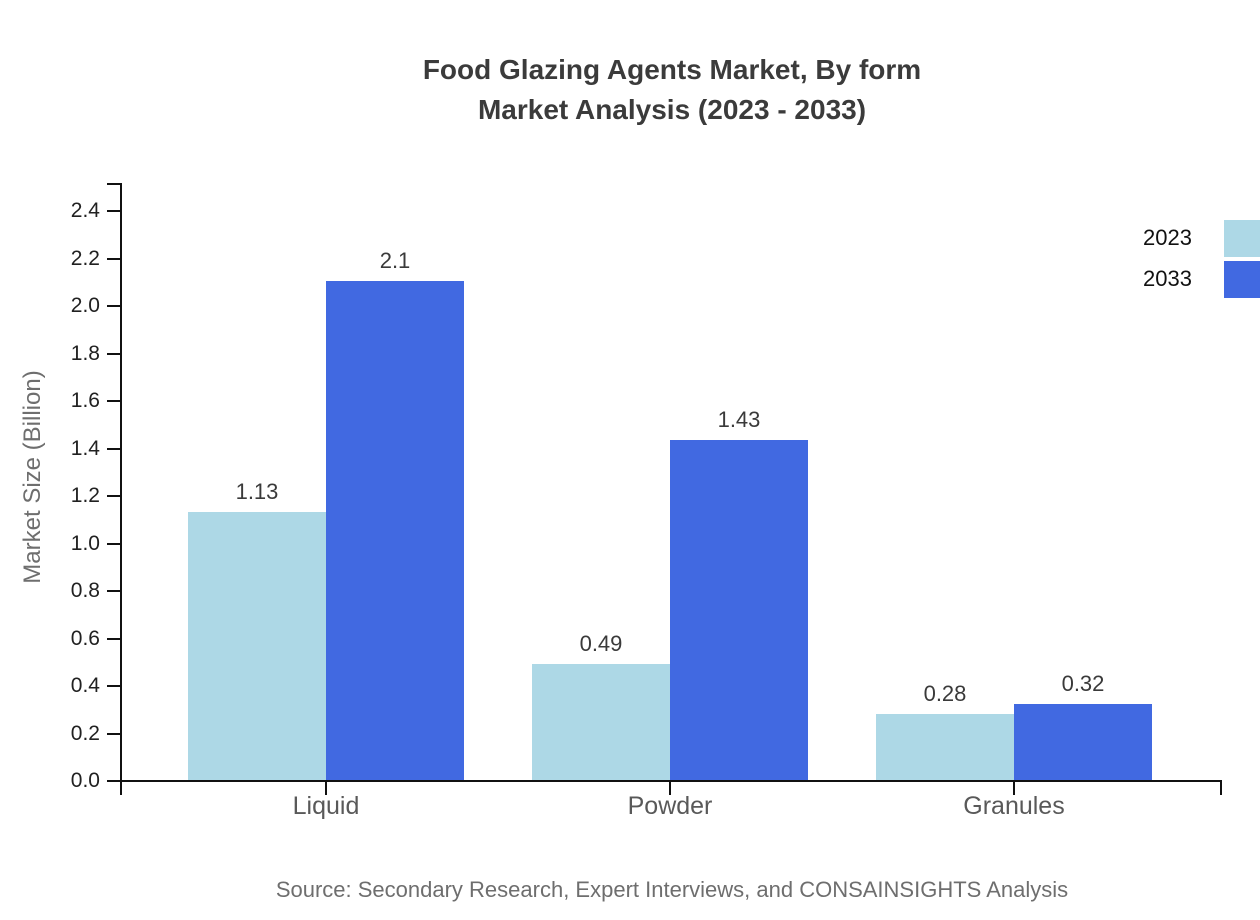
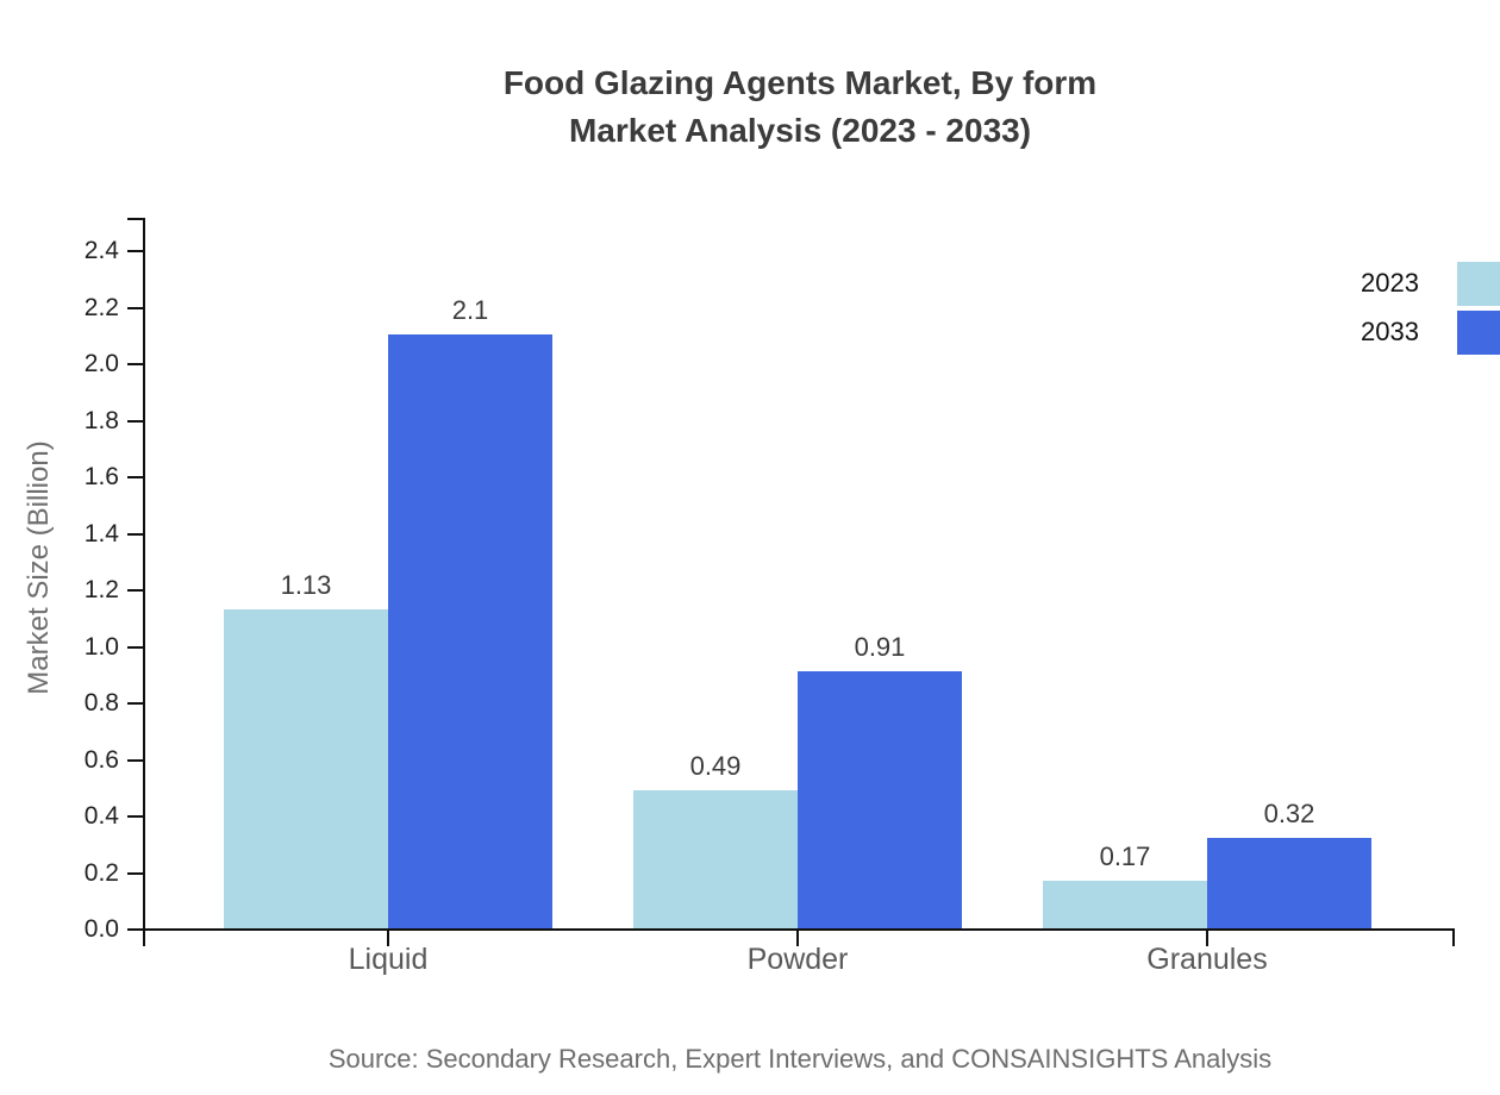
2033/Powder: 1.43 -> 0.91
2023/Granules: 0.28 -> 0.17
